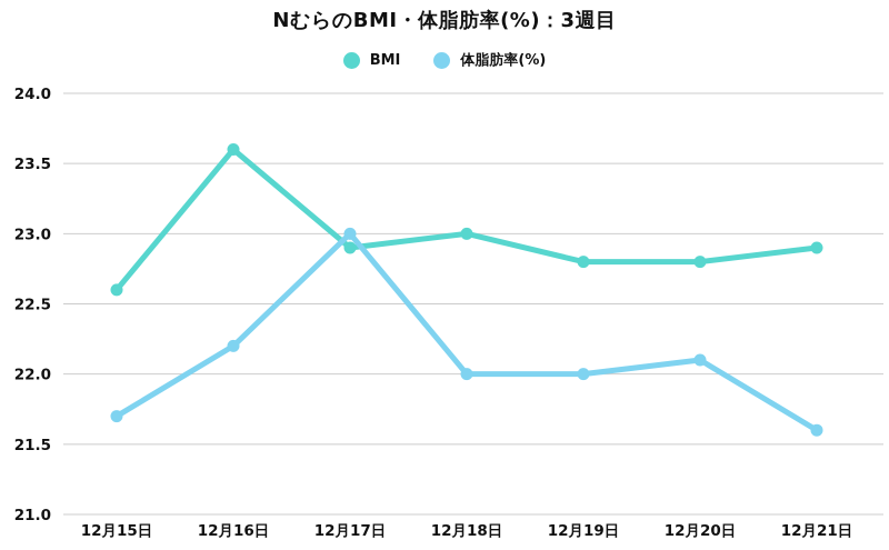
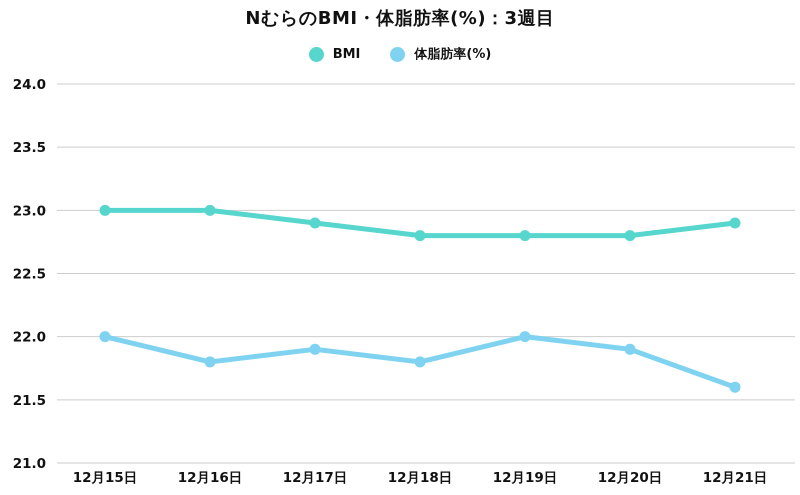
BMI/12月15日: 22.6 -> 23.0
体脂肪率(%)/12月15日: 21.7 -> 22.0
BMI/12月16日: 23.6 -> 23.0
体脂肪率(%)/12月16日: 22.2 -> 21.8
体脂肪率(%)/12月17日: 23.0 -> 21.9
BMI/12月18日: 23.0 -> 22.8
体脂肪率(%)/12月18日: 22.0 -> 21.8
体脂肪率(%)/12月20日: 22.1 -> 21.9
